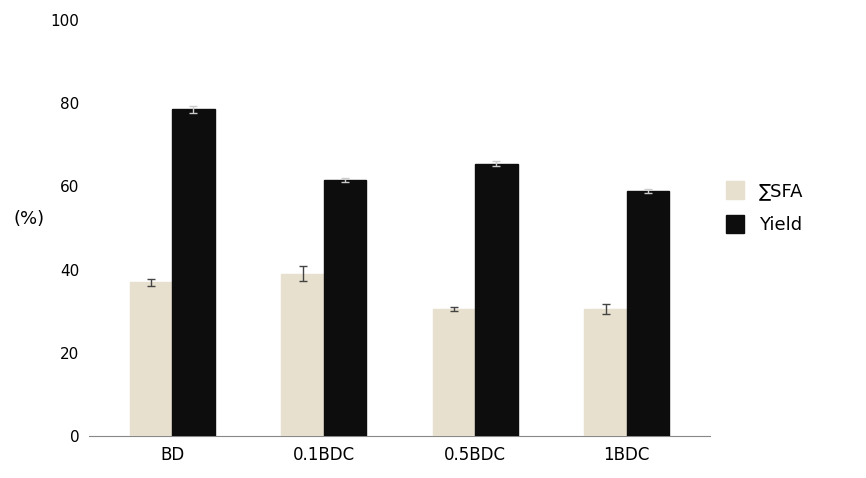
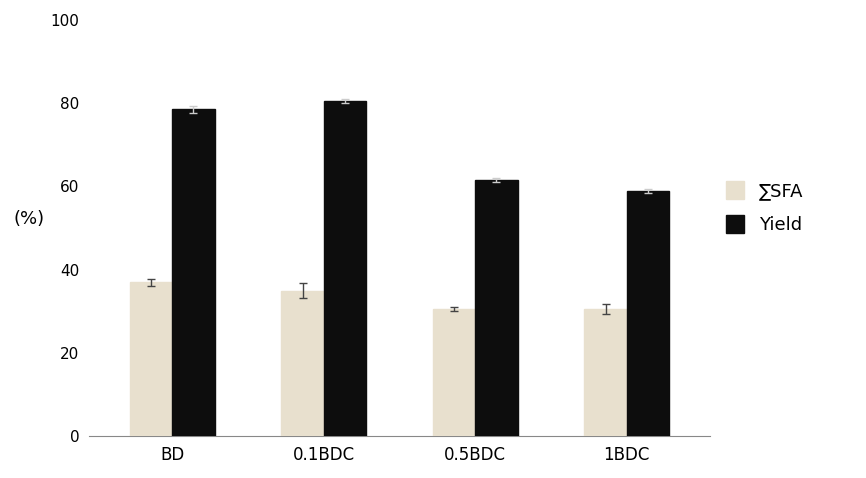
∑SFA/0.1BDC: 39.0 -> 35.0
Yield/0.1BDC: 61.5 -> 80.5
Yield/0.5BDC: 65.5 -> 61.5
